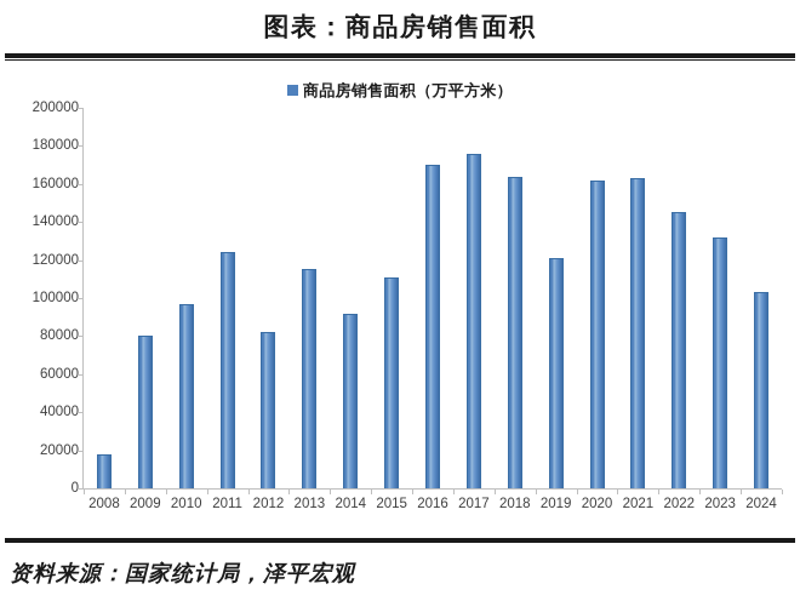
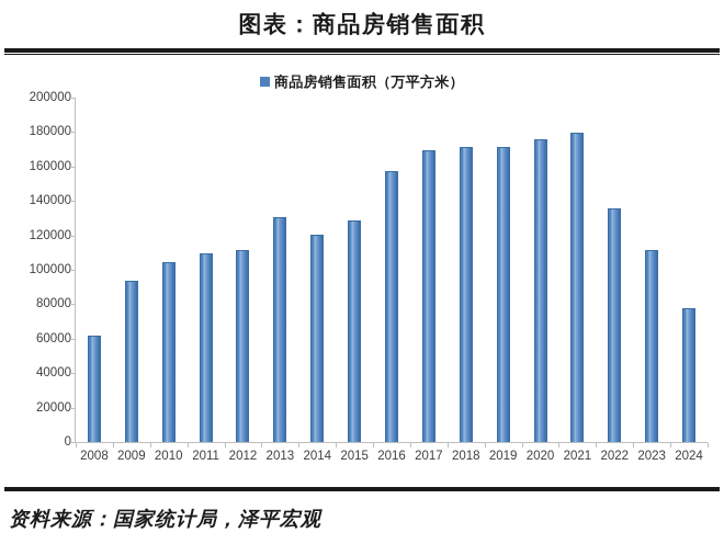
2008: 18000 -> 62000
2009: 80000 -> 94000
2010: 97000 -> 104000
2011: 124000 -> 109000
2012: 82000 -> 111000
2013: 115000 -> 131000
2014: 92000 -> 121000
2015: 111000 -> 128000
2016: 170000 -> 157000
2017: 176000 -> 169000
2018: 164000 -> 172000
2019: 121000 -> 172000
2020: 162000 -> 176000
2021: 163000 -> 179000
2022: 145000 -> 136000
2023: 132000 -> 112000
2024: 103000 -> 78000
